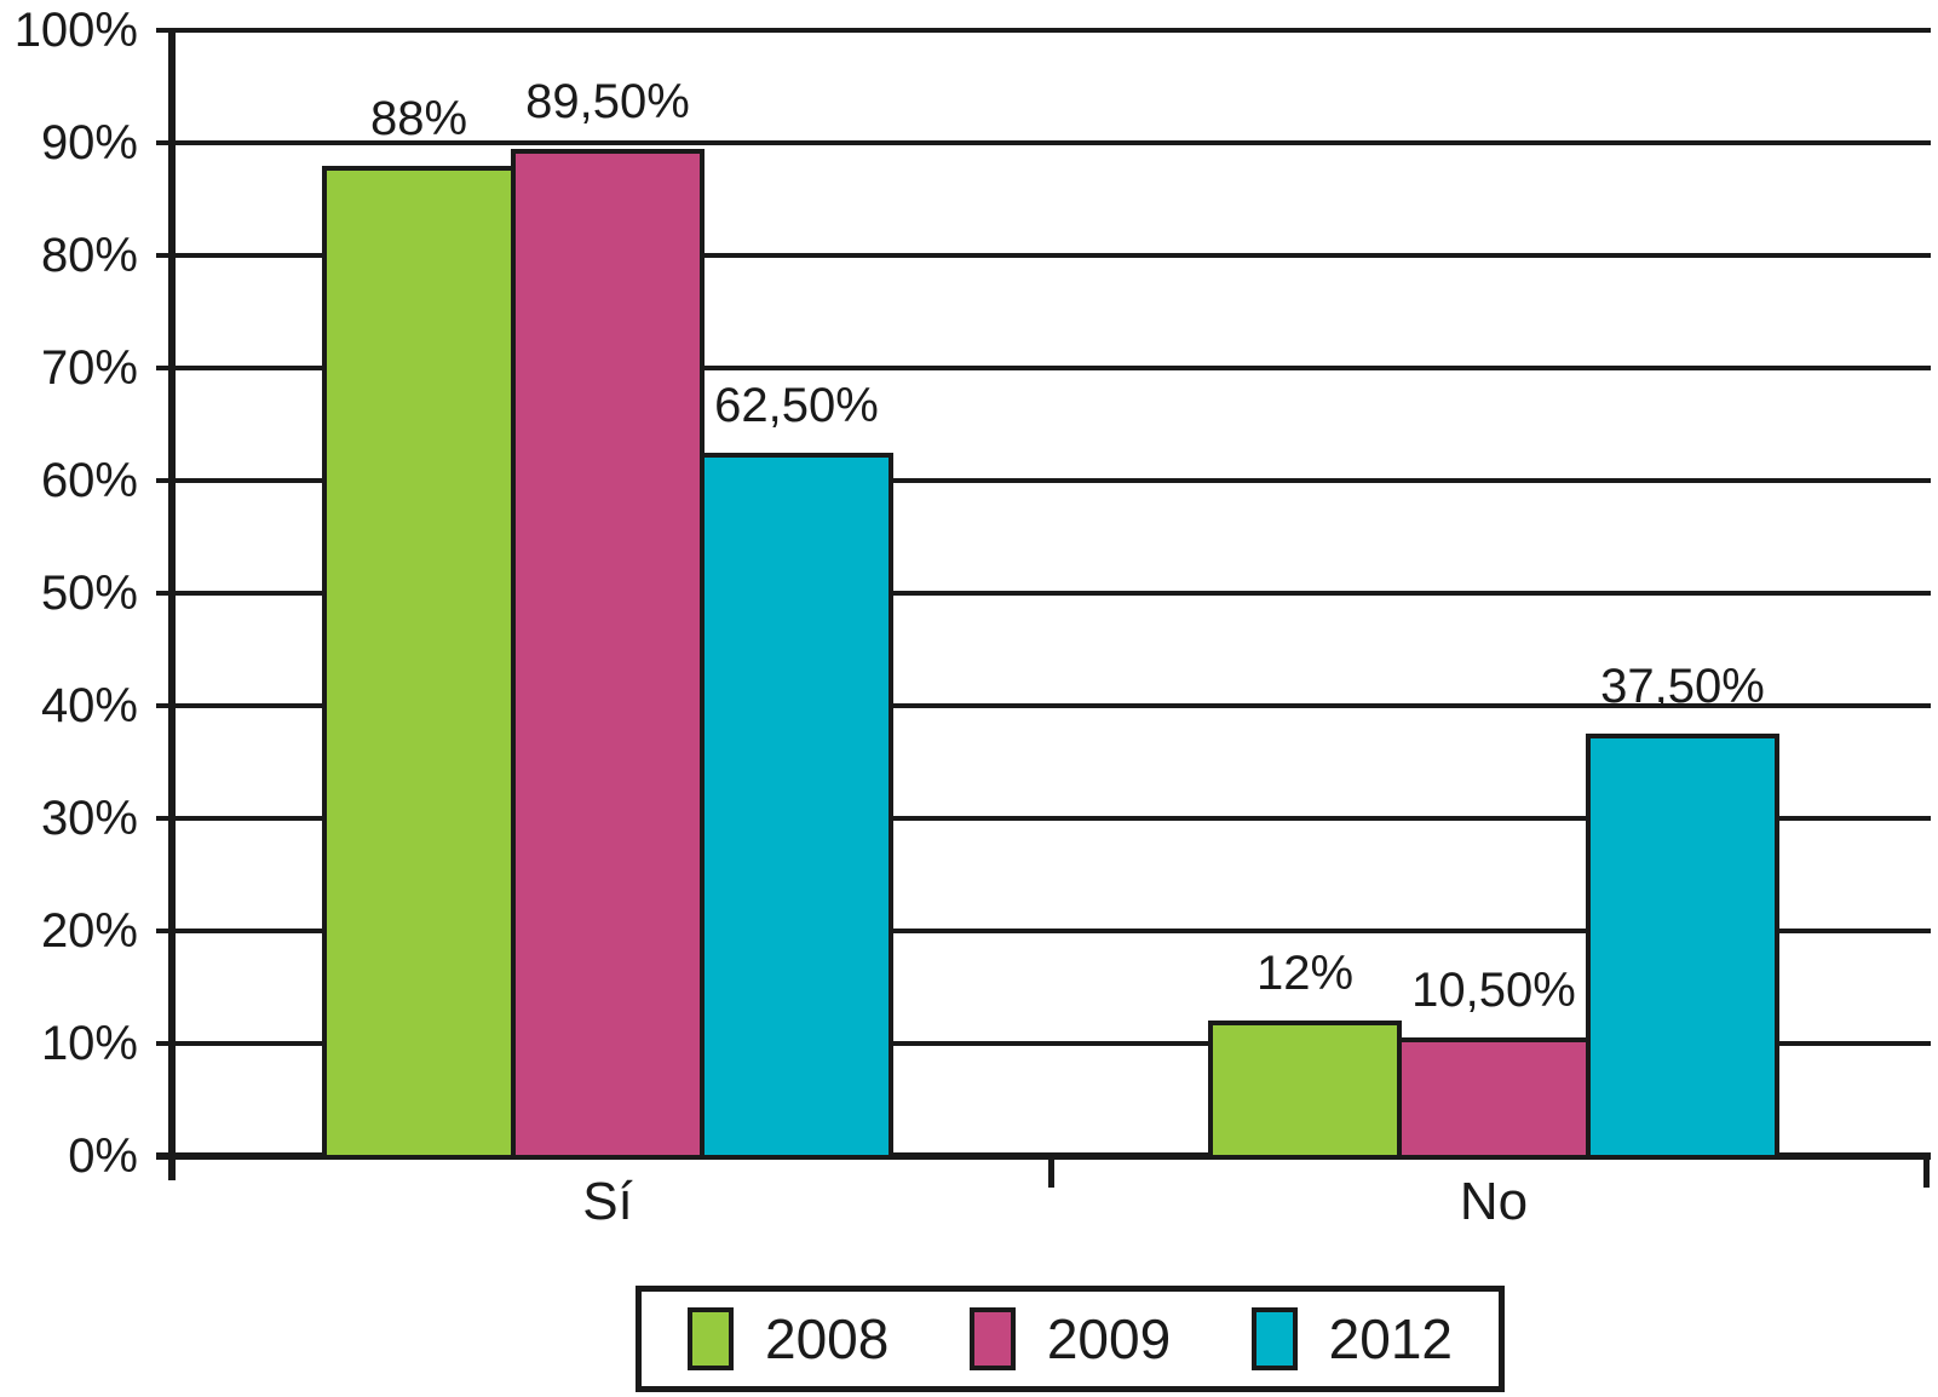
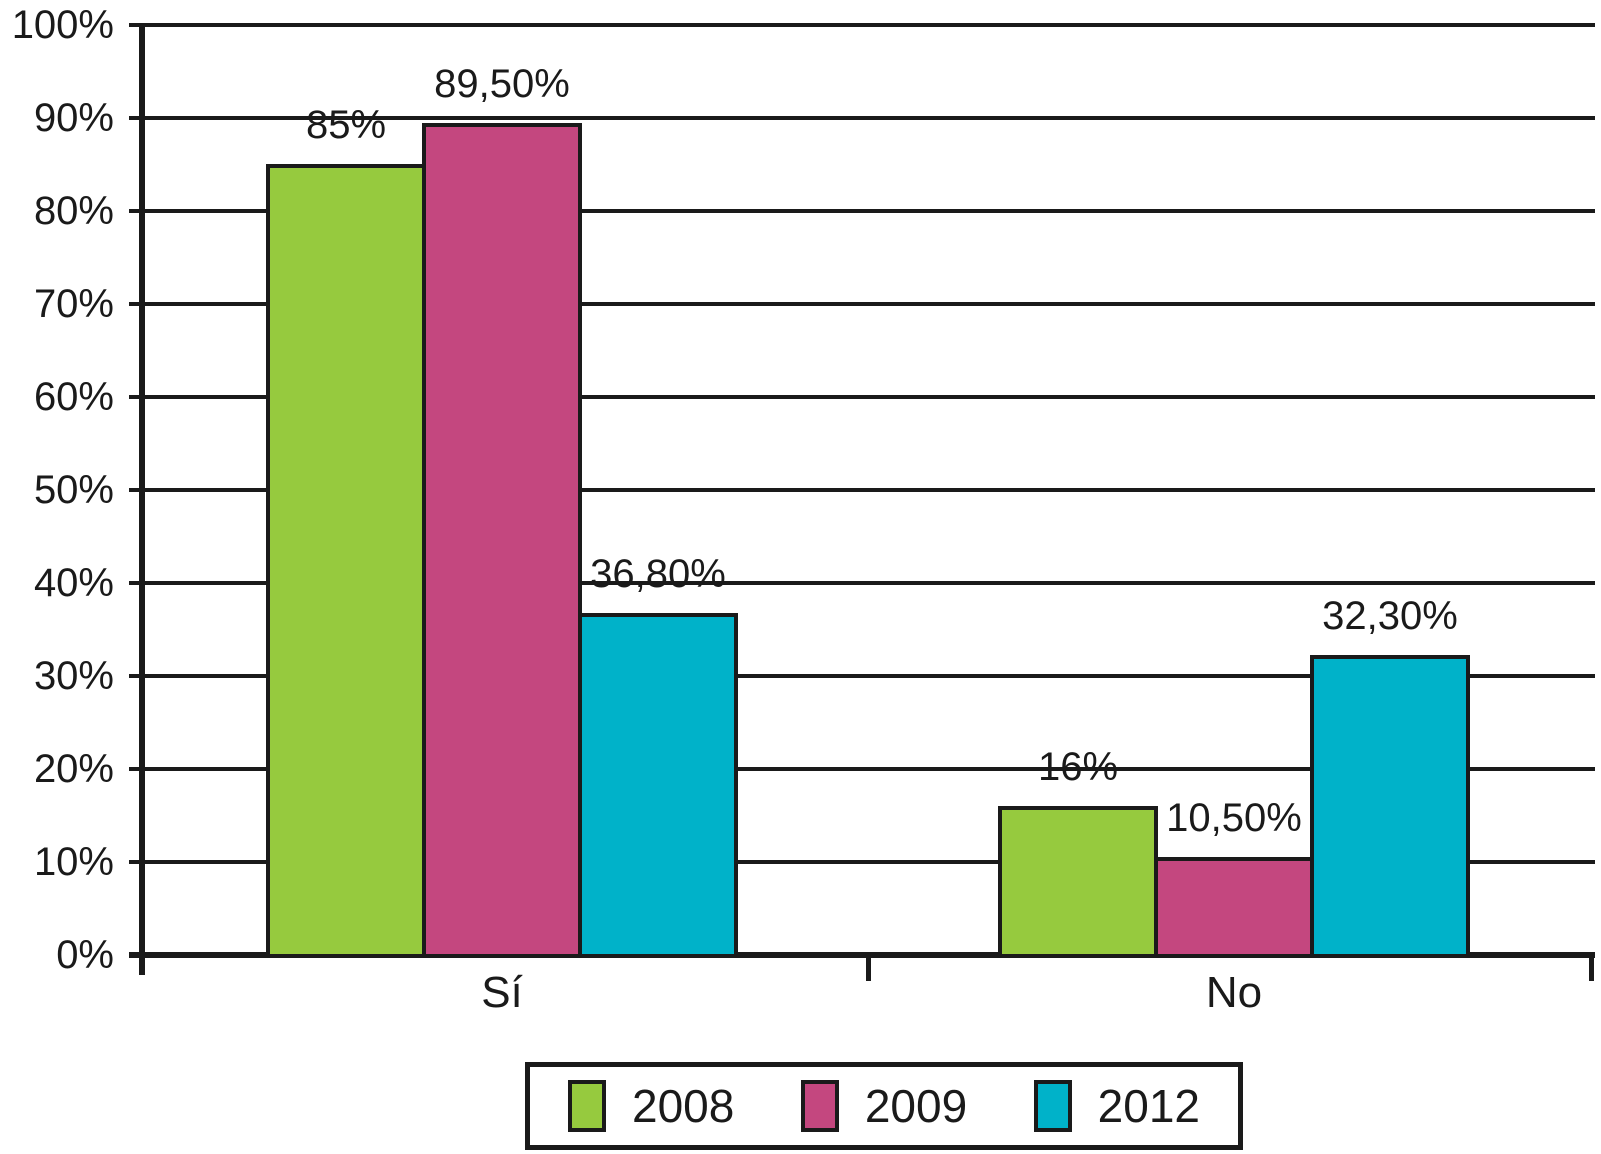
2008/Sí: 88% -> 85%
2012/Sí: 62,50% -> 36,80%
2008/No: 12% -> 16%
2012/No: 37,50% -> 32,30%
